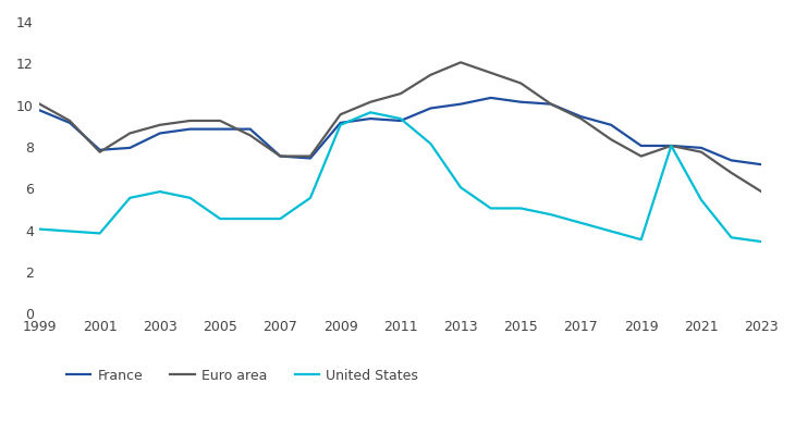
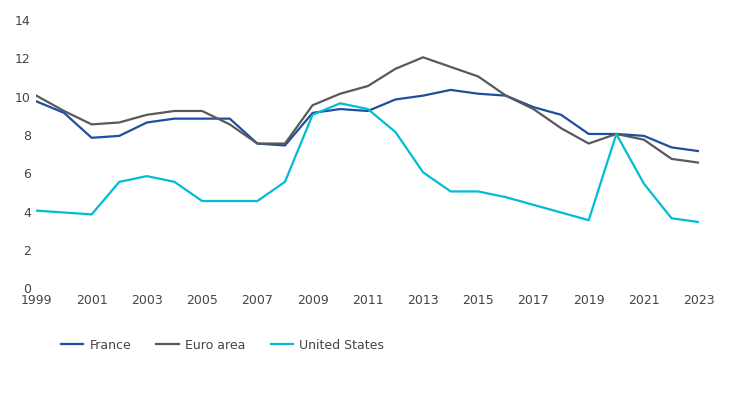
Euro area/2001: 7.7 -> 8.5
Euro area/2023: 5.8 -> 6.5
